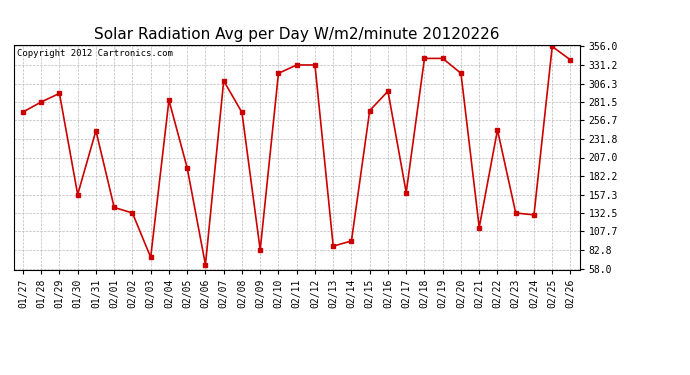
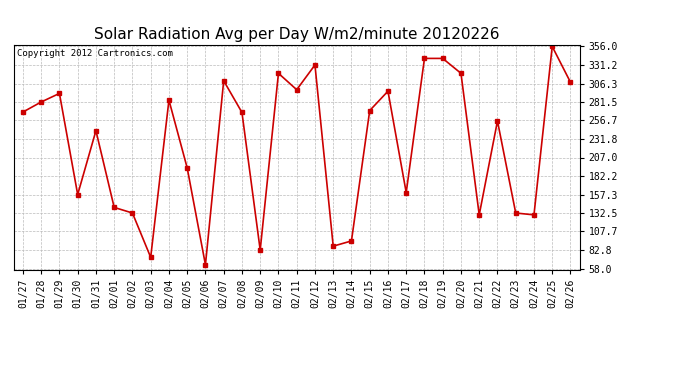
02/11: 331 -> 298
02/21: 113 -> 130
02/22: 244 -> 256
02/26: 338 -> 308
